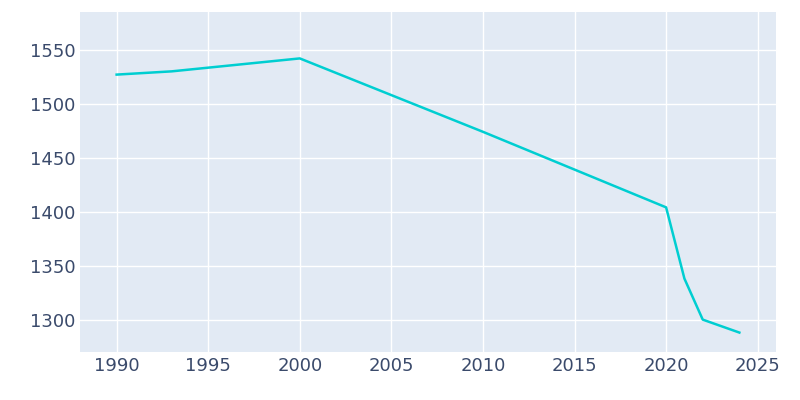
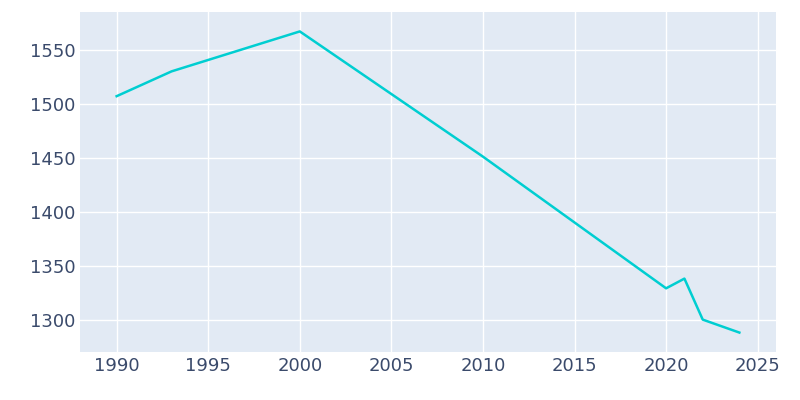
1990: 1527 -> 1507
2000: 1542 -> 1567
2010: 1474 -> 1451
2020: 1404 -> 1329
